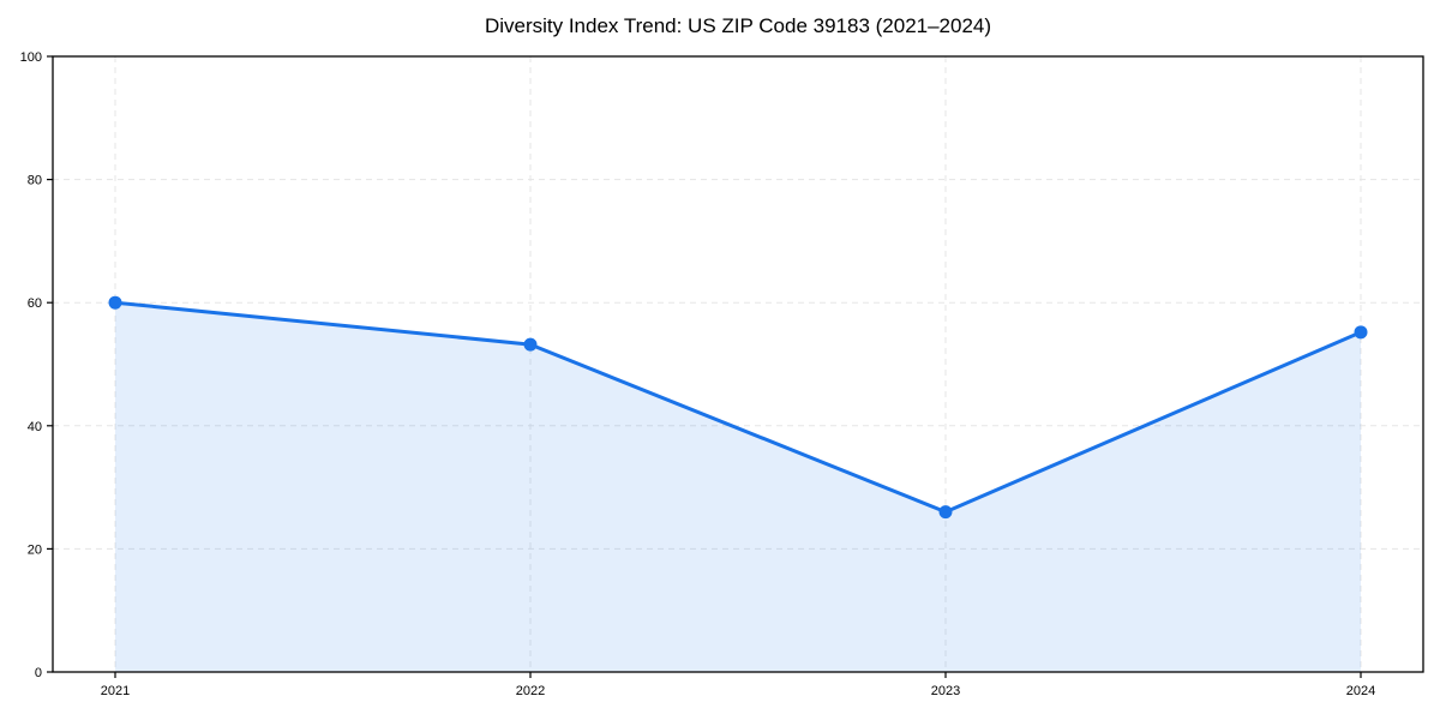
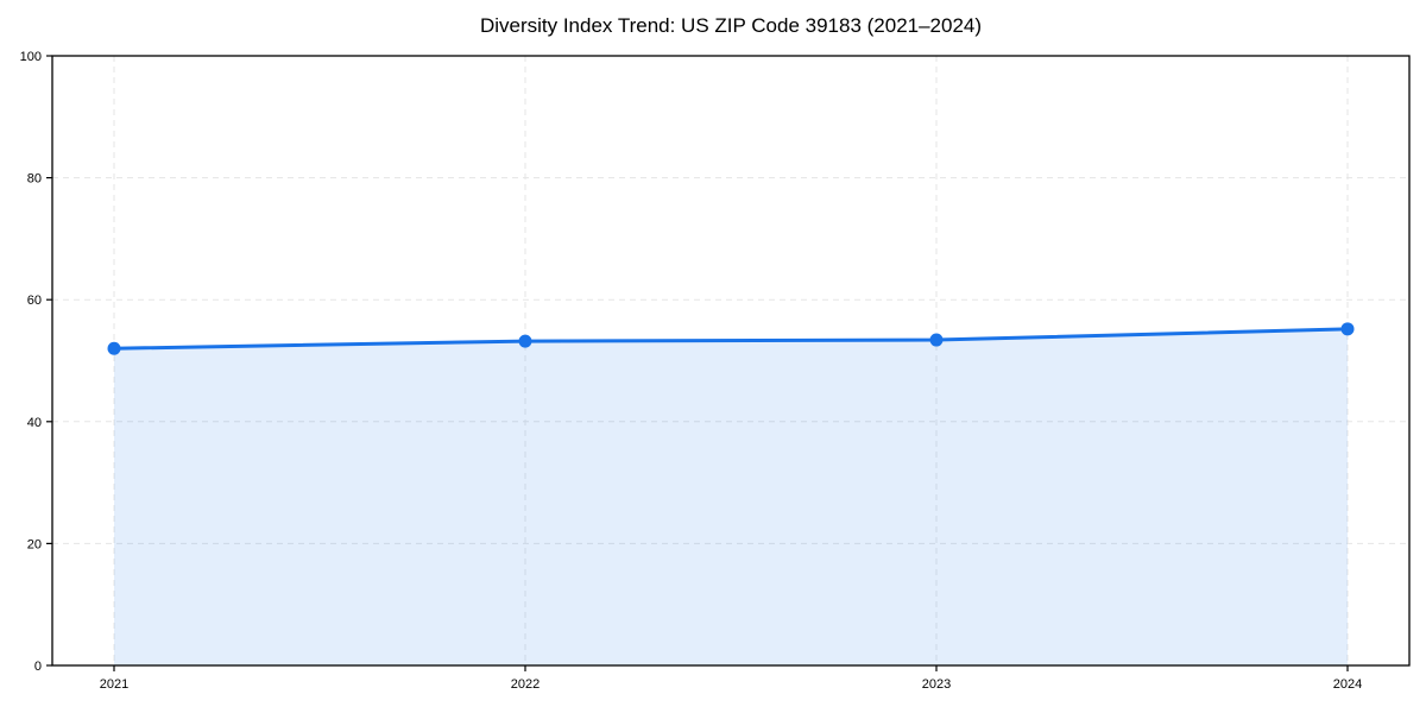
2021: 60 -> 52
2023: 26 -> 53
